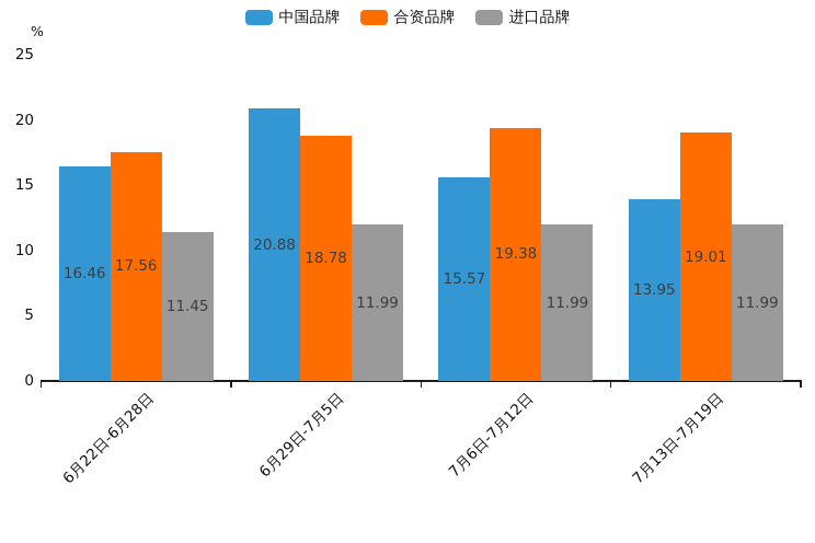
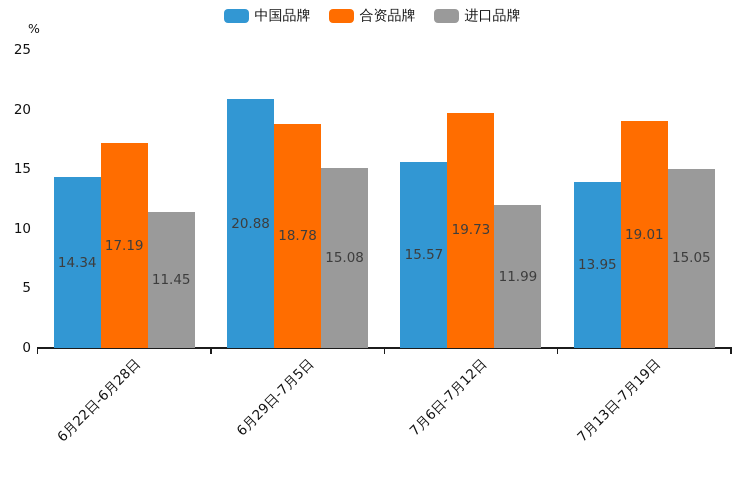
中国品牌/6月22日-6月28日: 16.46 -> 14.34
合资品牌/6月22日-6月28日: 17.56 -> 17.19
进口品牌/6月29日-7月5日: 11.99 -> 15.08
合资品牌/7月6日-7月12日: 19.38 -> 19.73
进口品牌/7月13日-7月19日: 11.99 -> 15.05
